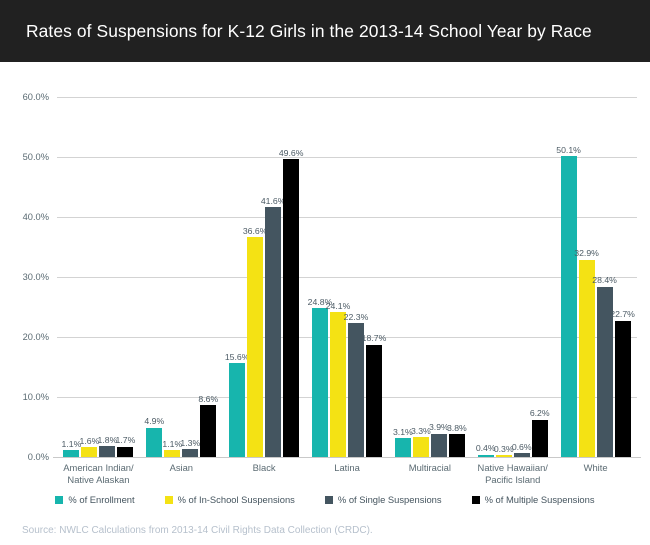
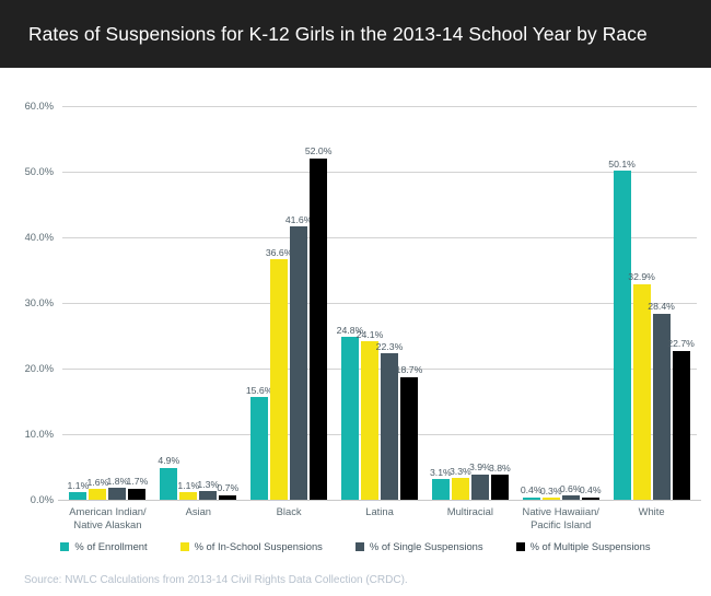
% of Multiple Suspensions/Asian: 8.6% -> 0.7%
% of Multiple Suspensions/Black: 49.6% -> 52.0%
% of Multiple Suspensions/Native Hawaiian/ Pacific Island: 6.2% -> 0.4%
